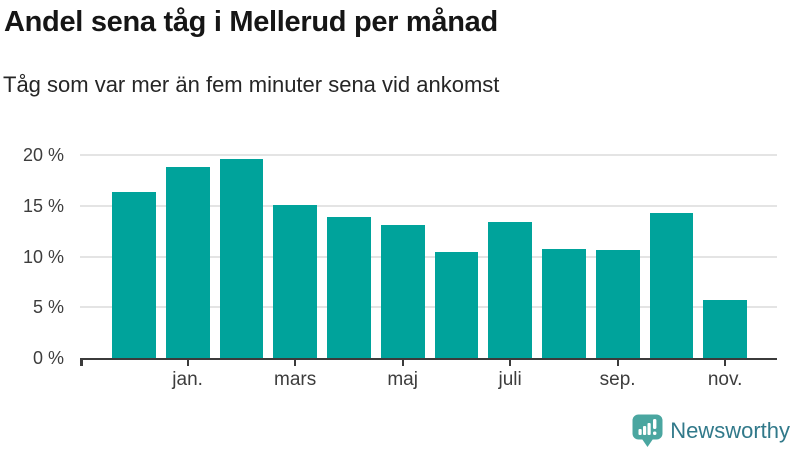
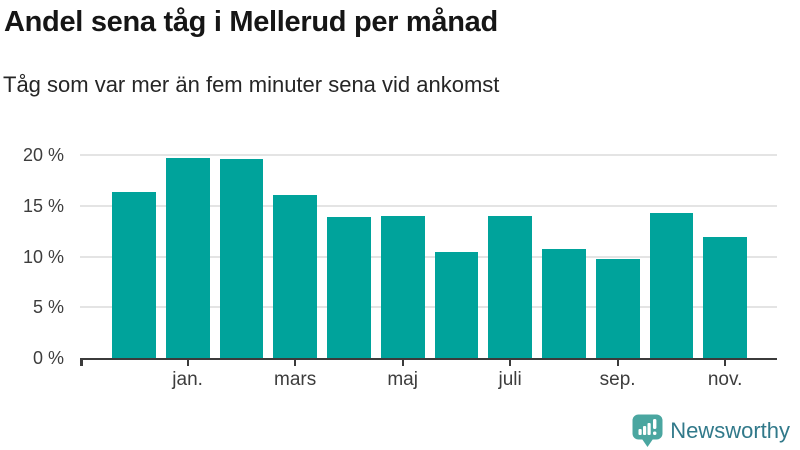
jan.: 18.8% -> 19.7%
mars: 15.1% -> 16.1%
maj: 13.1% -> 14.0%
juli: 13.4% -> 14.0%
sep.: 10.6% -> 9.8%
nov.: 5.7% -> 11.9%
